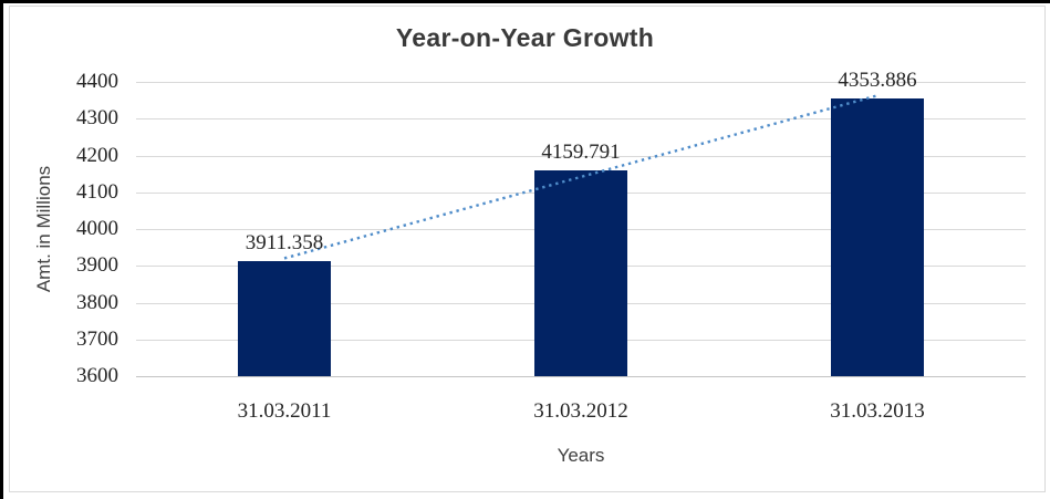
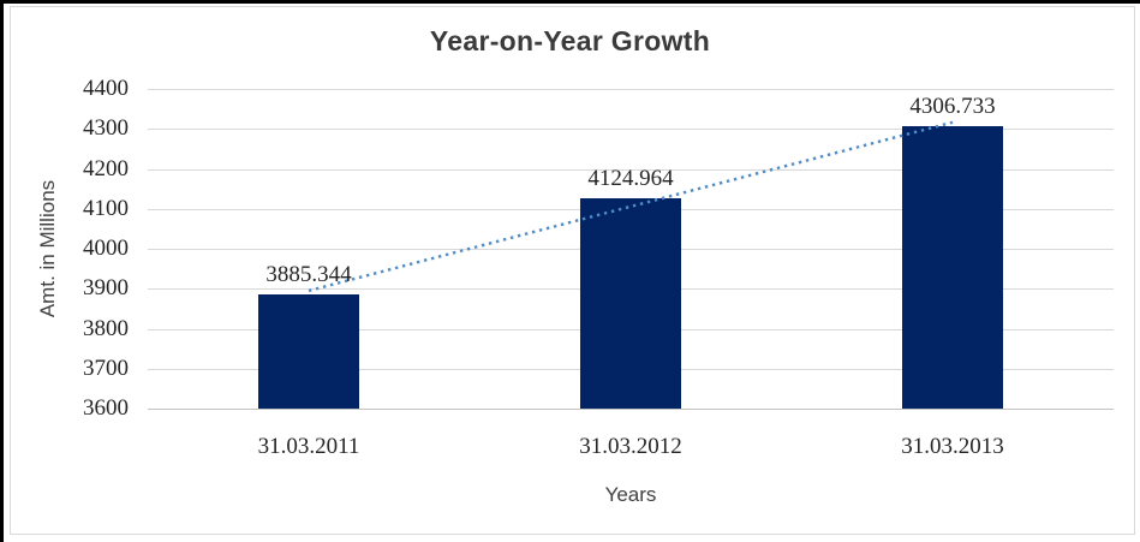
31.03.2011: 3911.358 -> 3885.344
31.03.2012: 4159.791 -> 4124.964
31.03.2013: 4353.886 -> 4306.733
